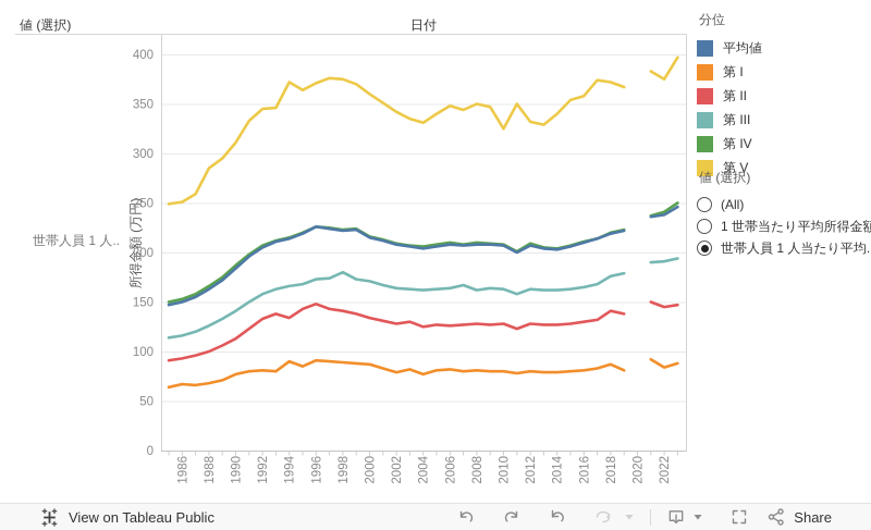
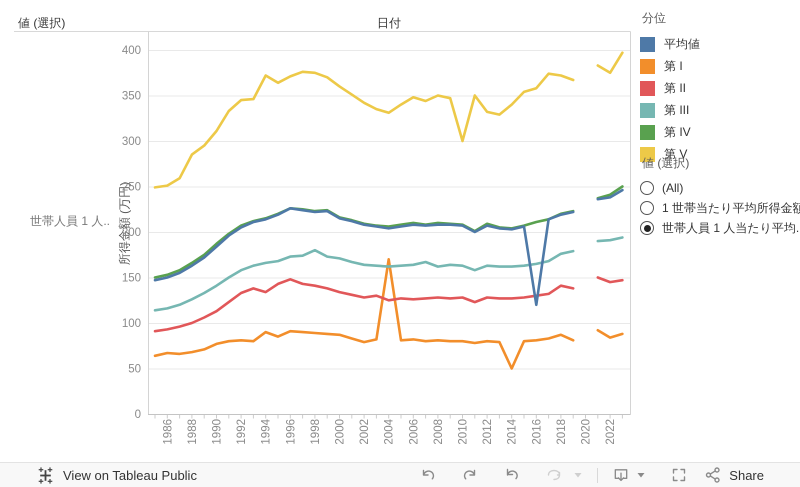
第 I/2004: 80 -> 170
第 V/2010: 320 -> 300
第 I/2014: 80 -> 50
平均値/2016: 210 -> 120
